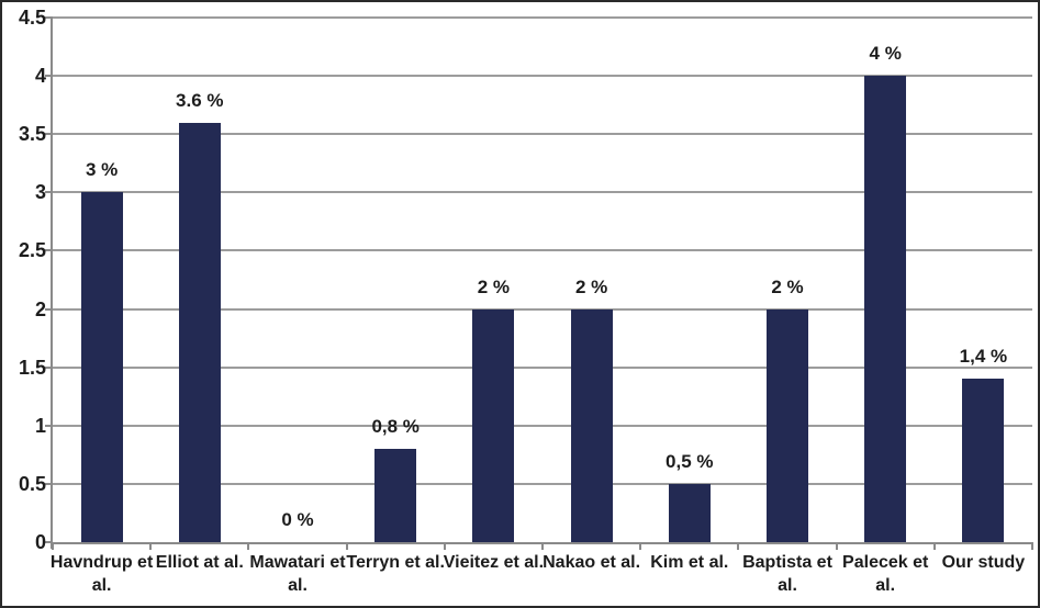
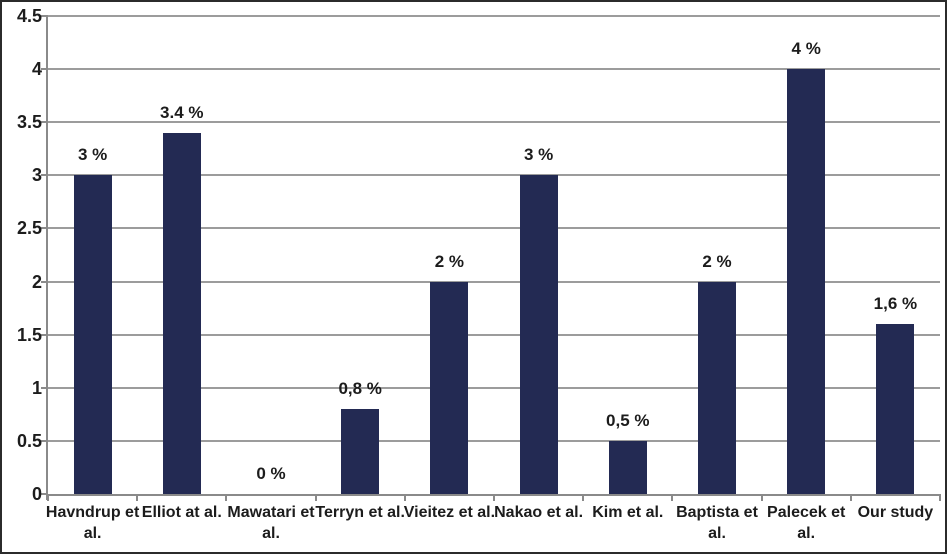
Elliot at al.: 3.6 -> 3.4
Nakao et al.: 2 -> 3
Our study: 1,4 -> 1,6
